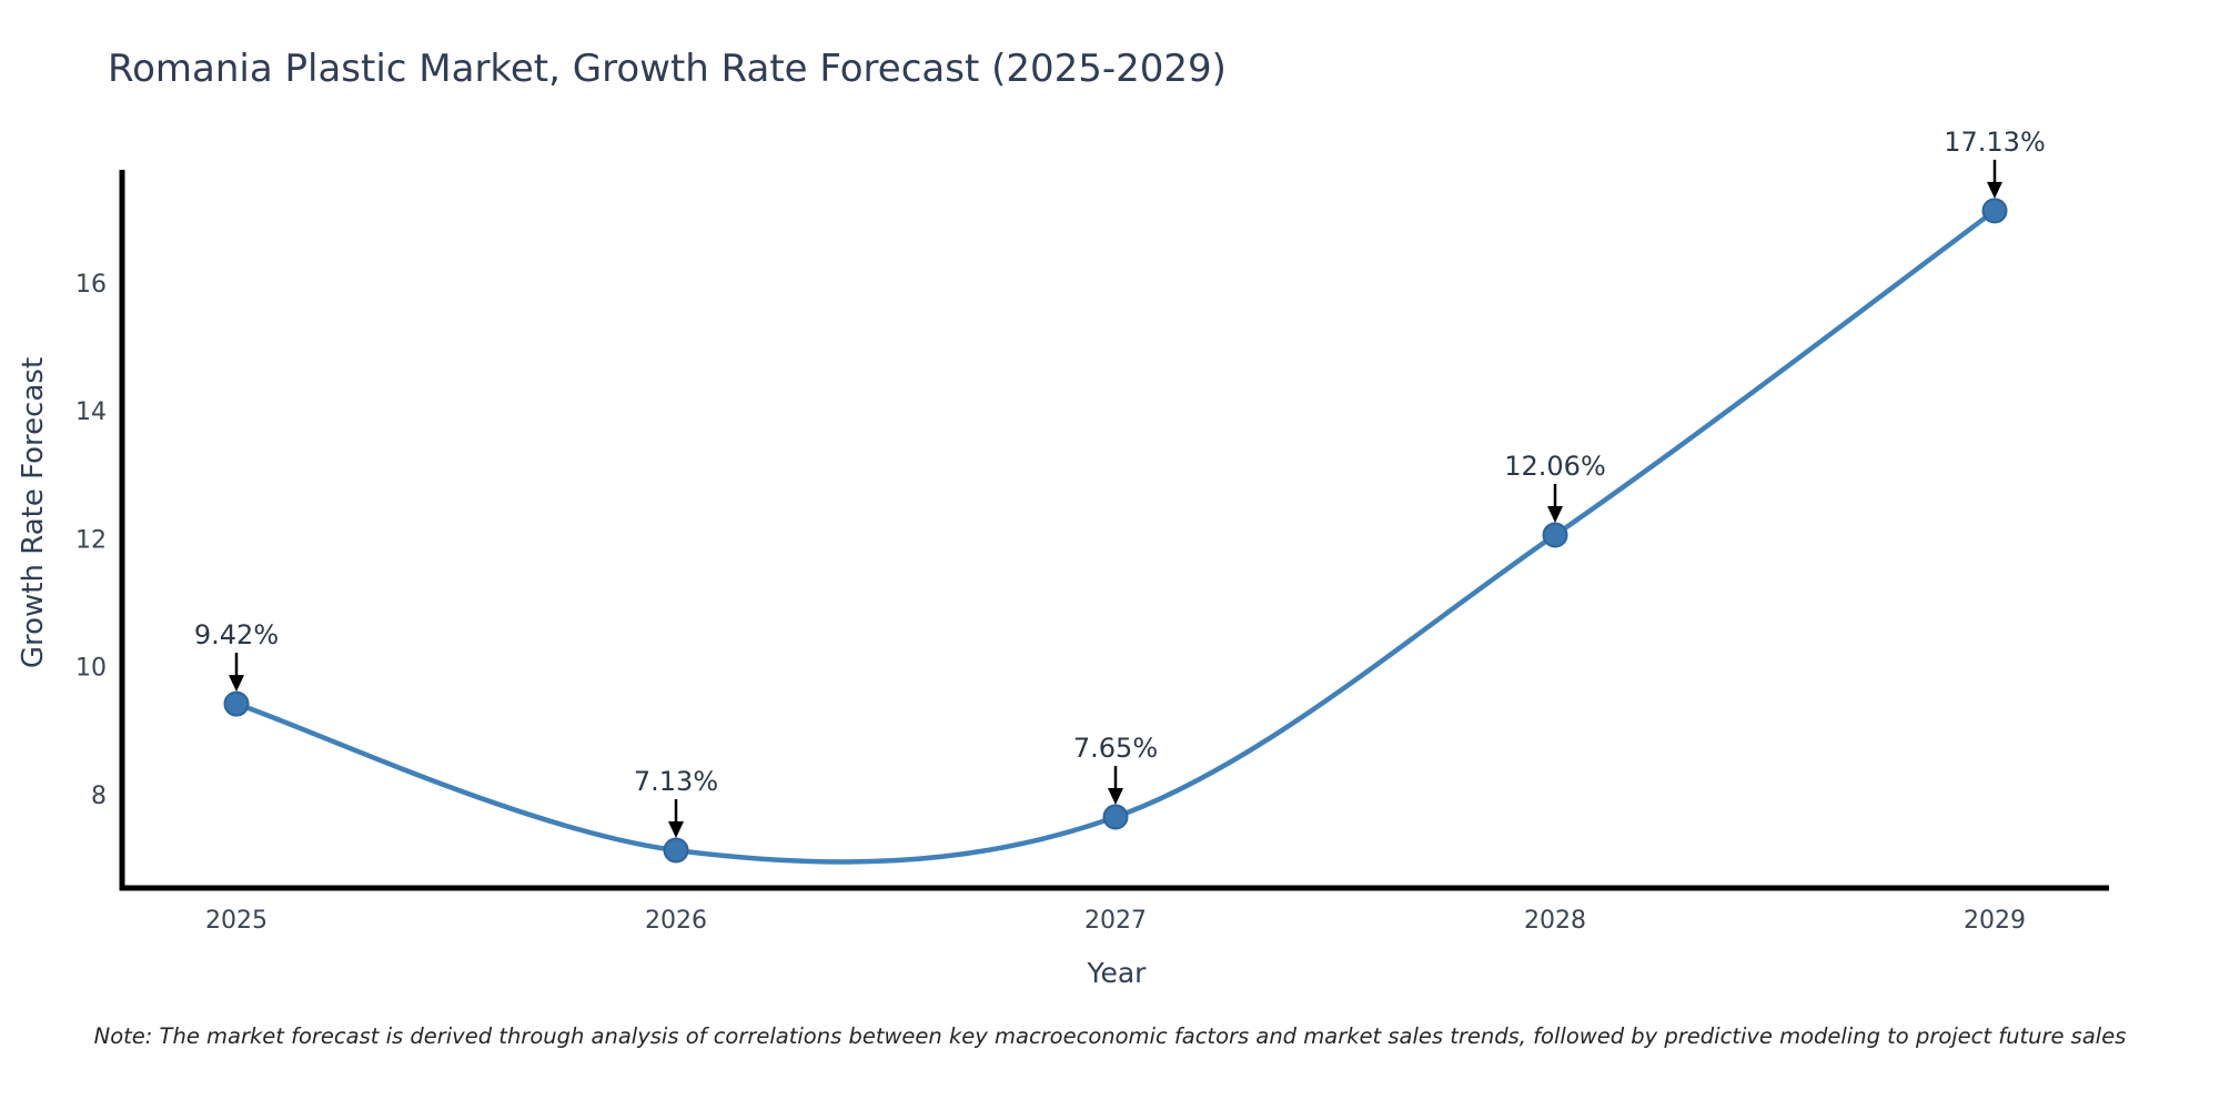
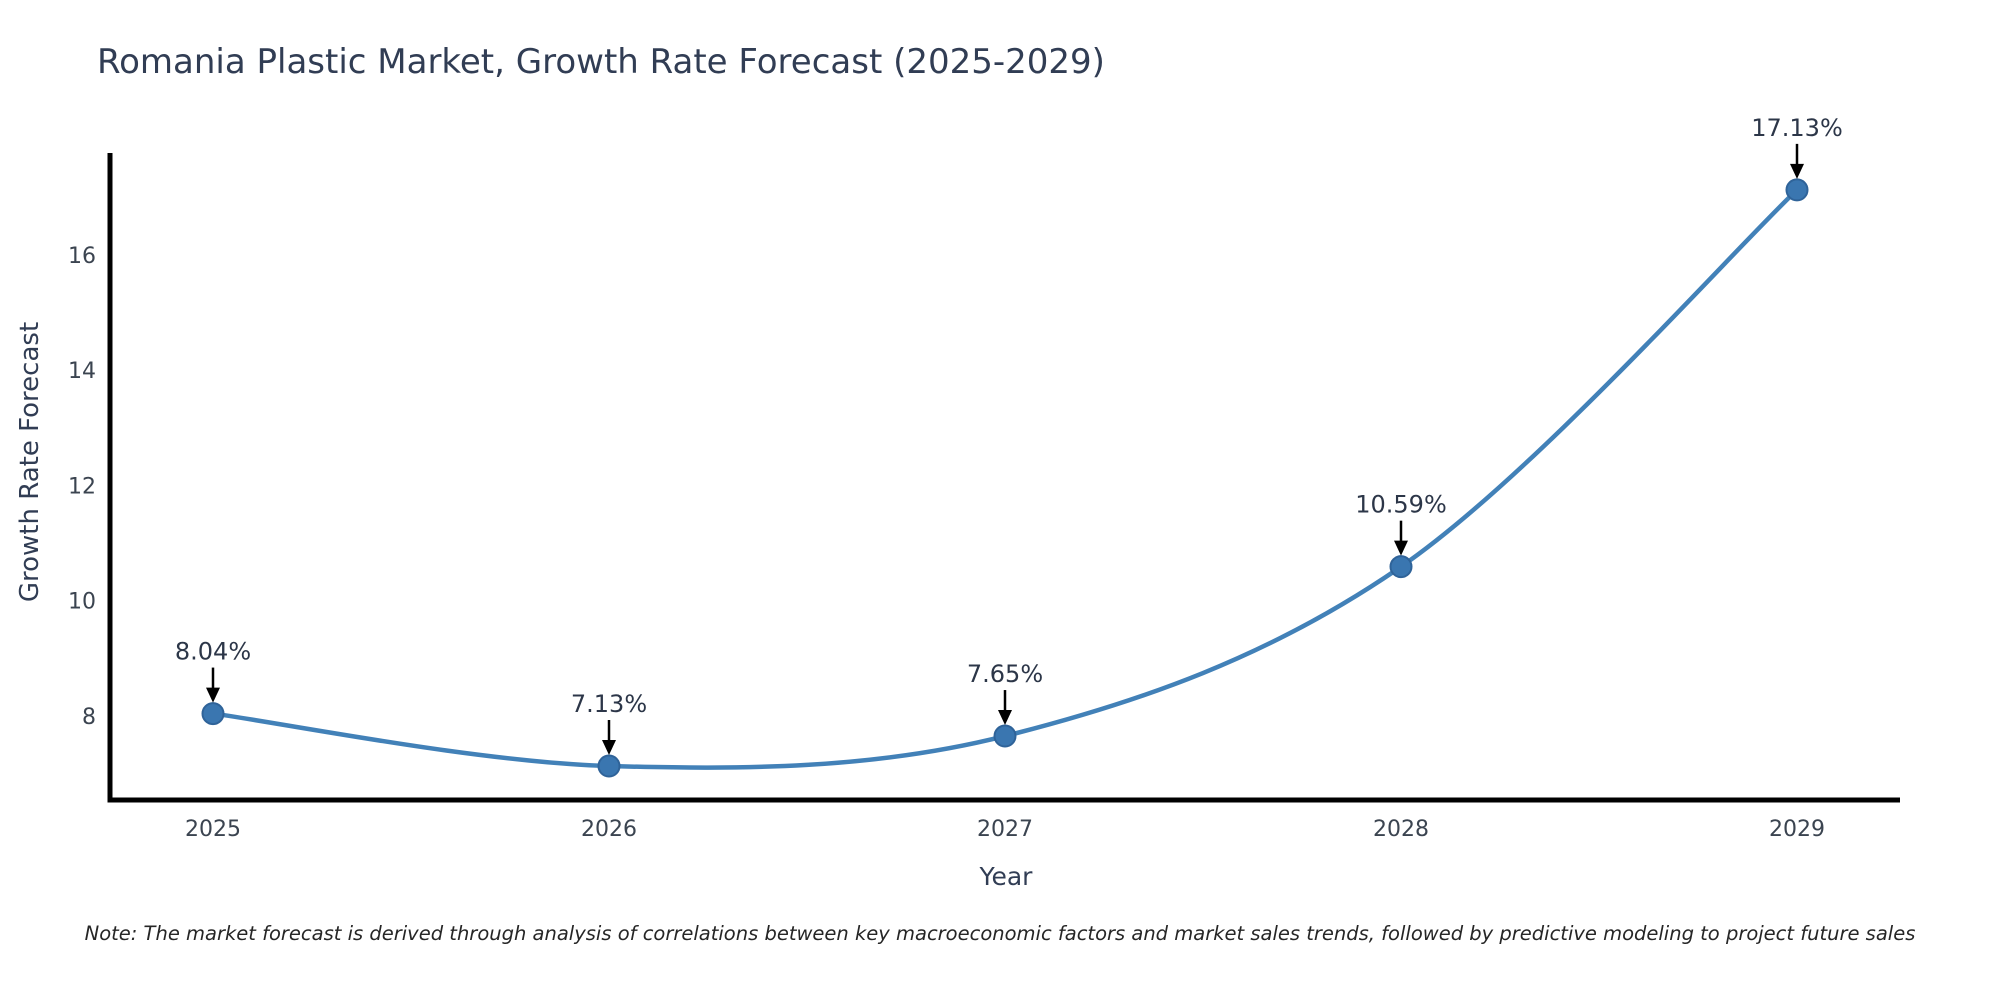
2025: 9.42% -> 8.04%
2028: 12.06% -> 10.59%
